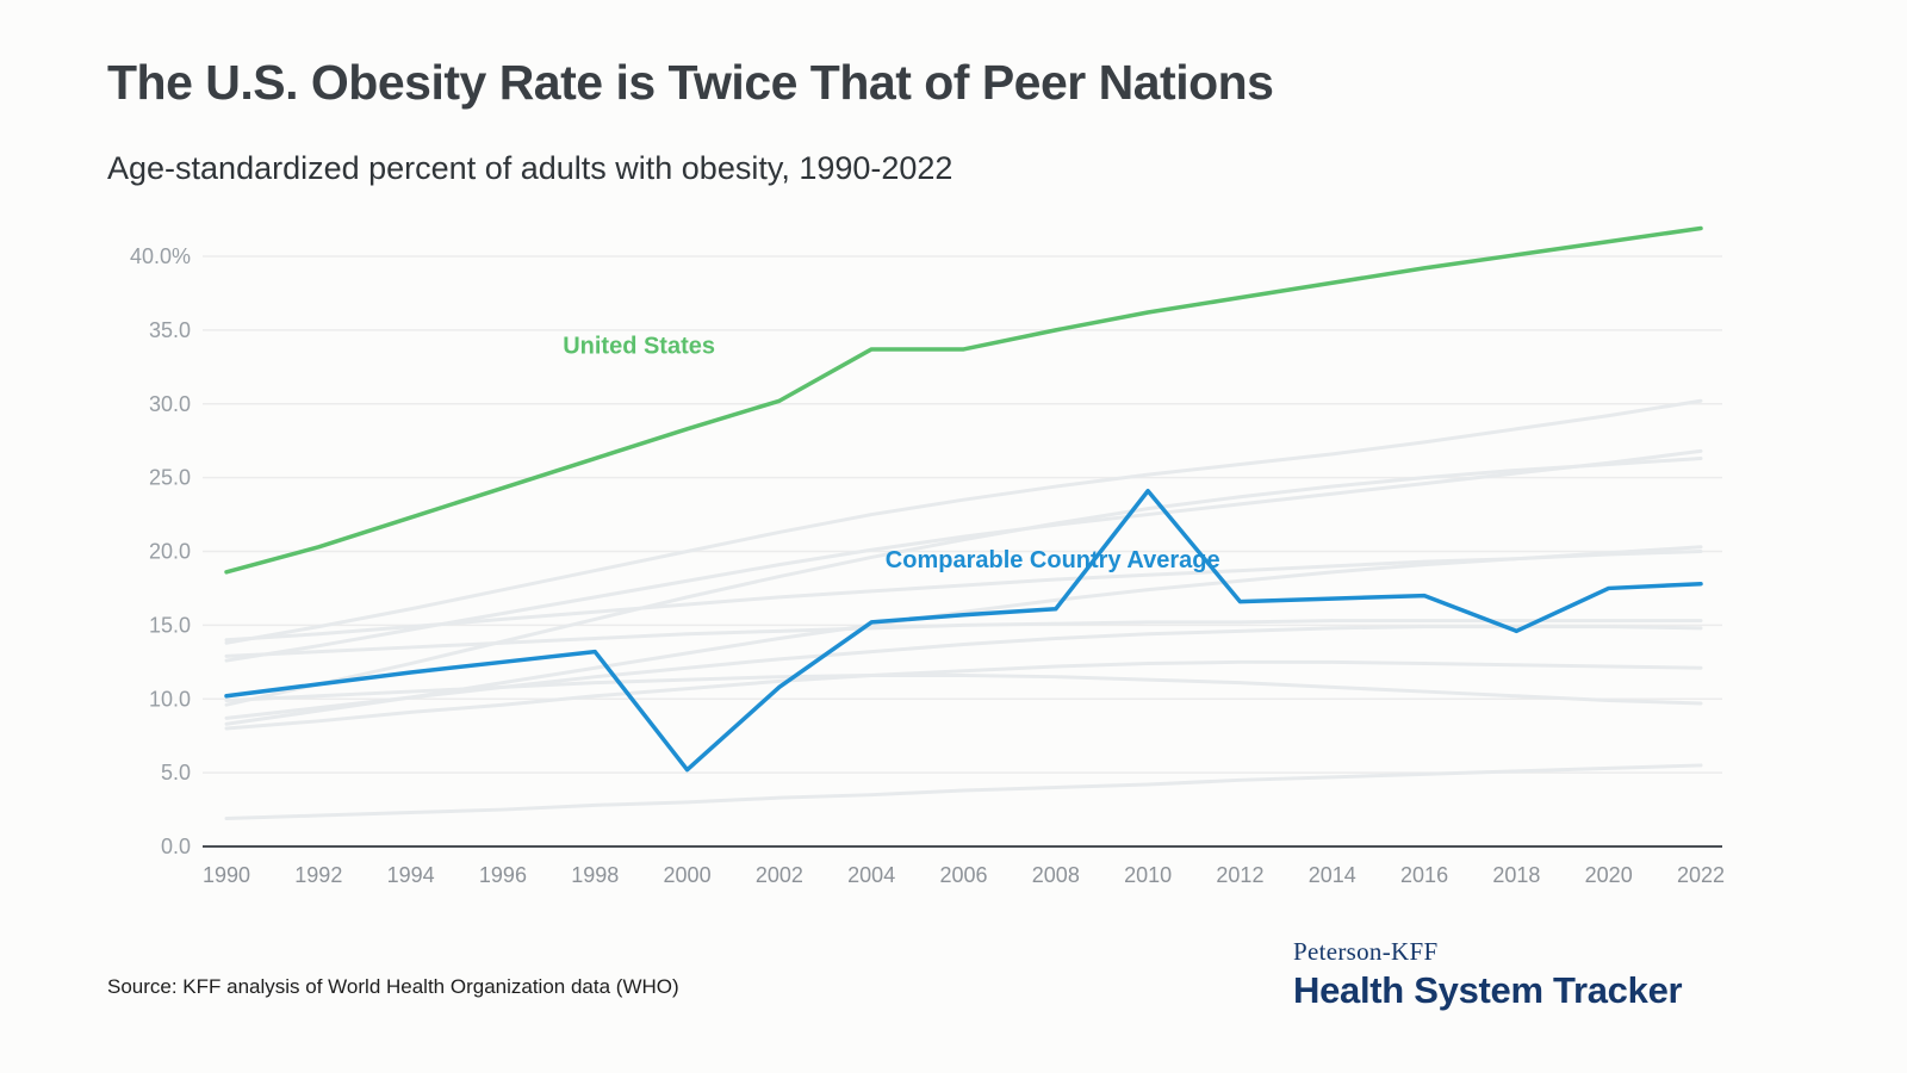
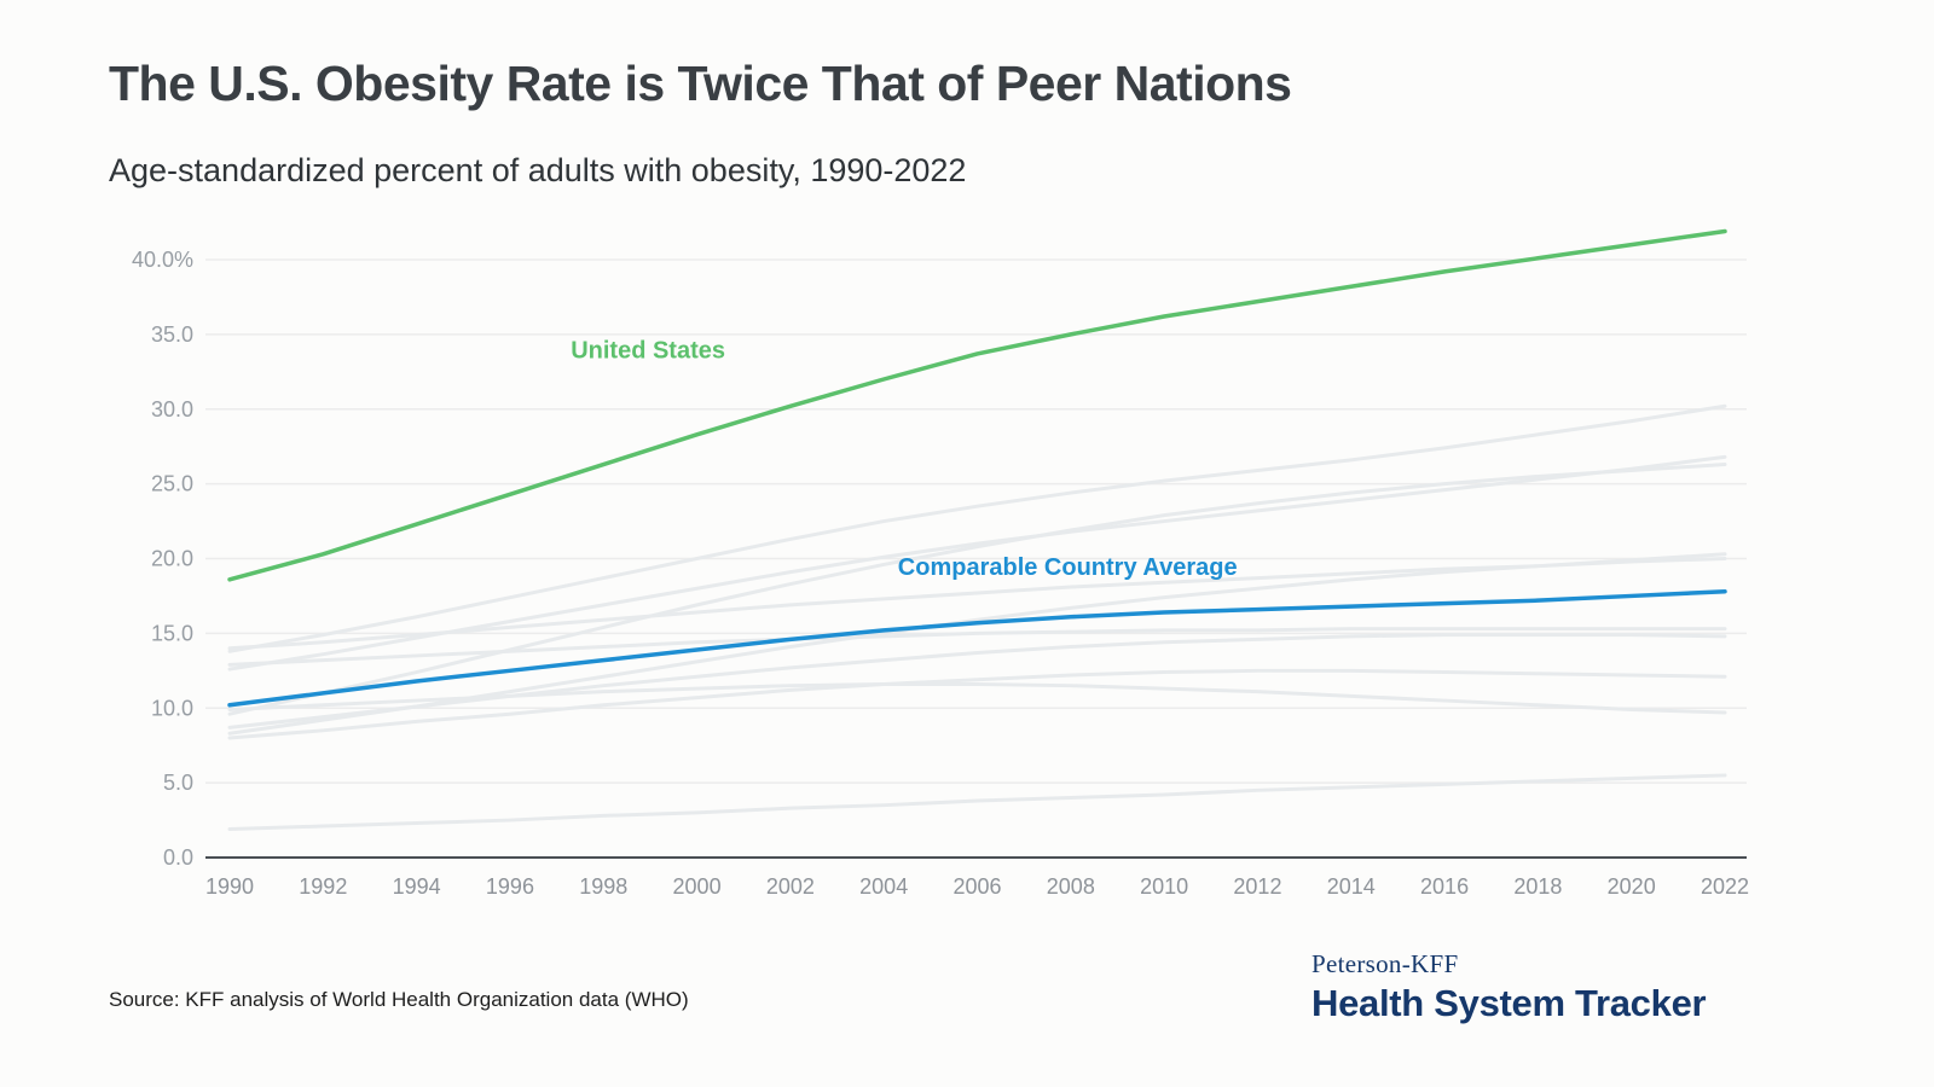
Comparable Country Average/2000: 5.2% -> 13.9%
Comparable Country Average/2002: 10.8% -> 14.6%
United States/2004: 33.7% -> 32.0%
Comparable Country Average/2010: 24.1% -> 16.4%
Comparable Country Average/2018: 14.6% -> 17.2%
